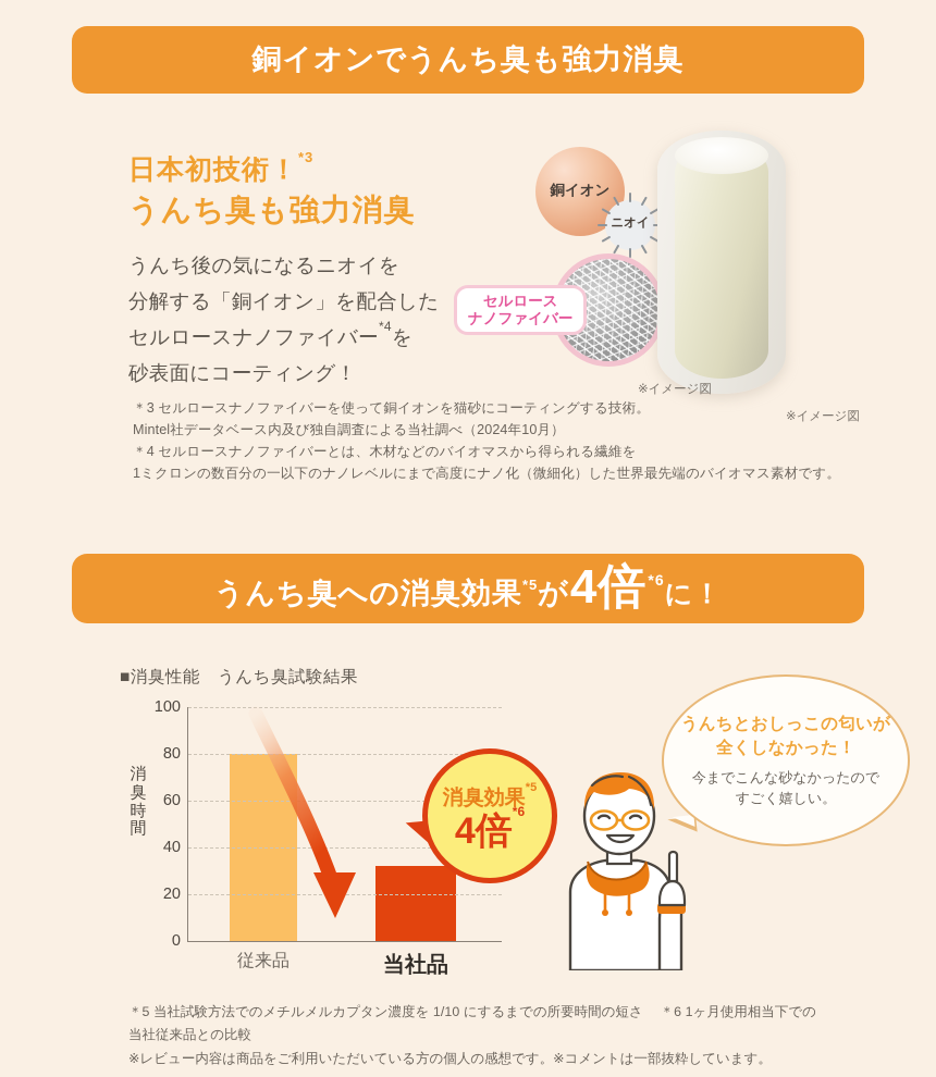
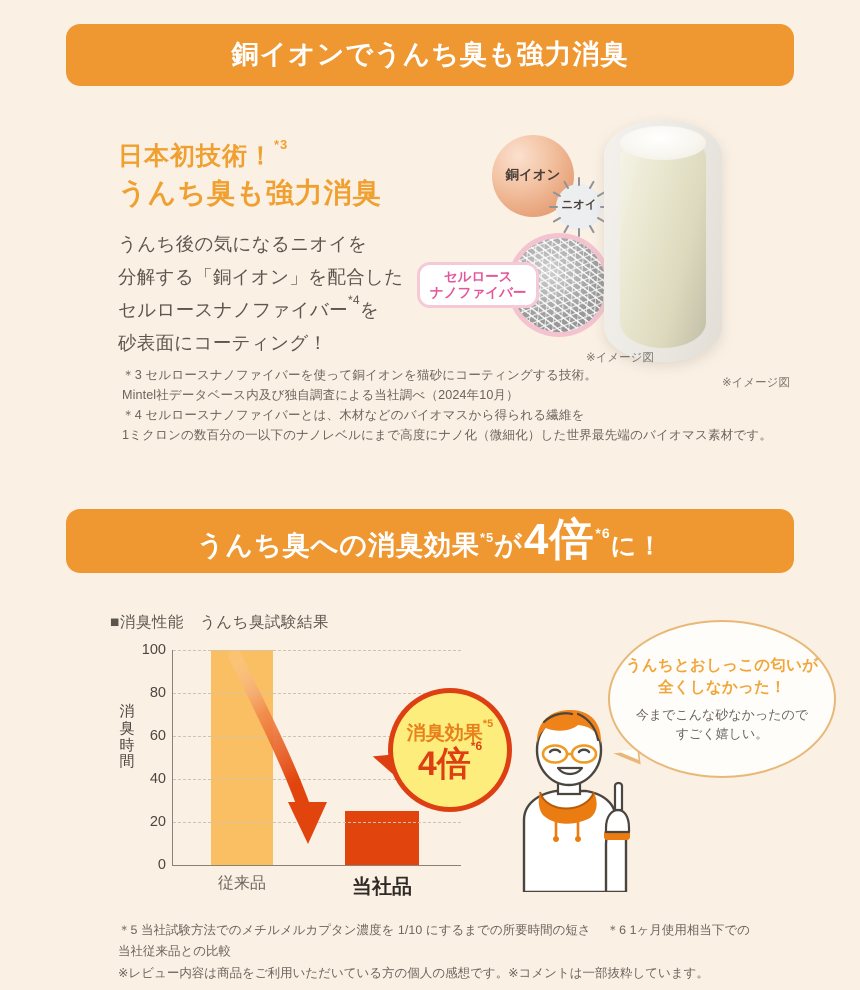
従来品: 80 -> 100
当社品: 32 -> 25
